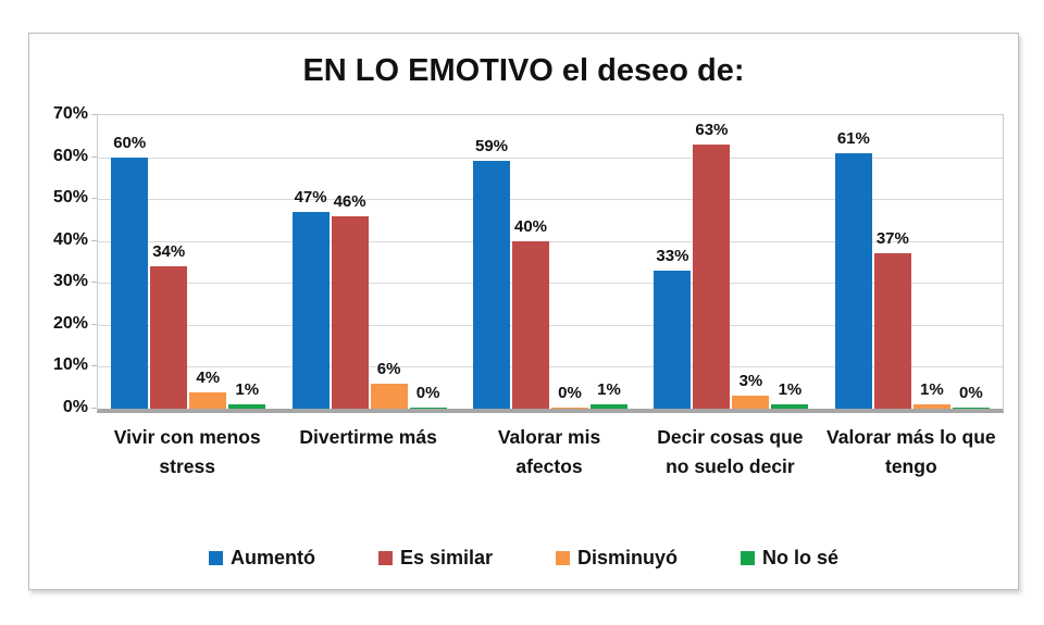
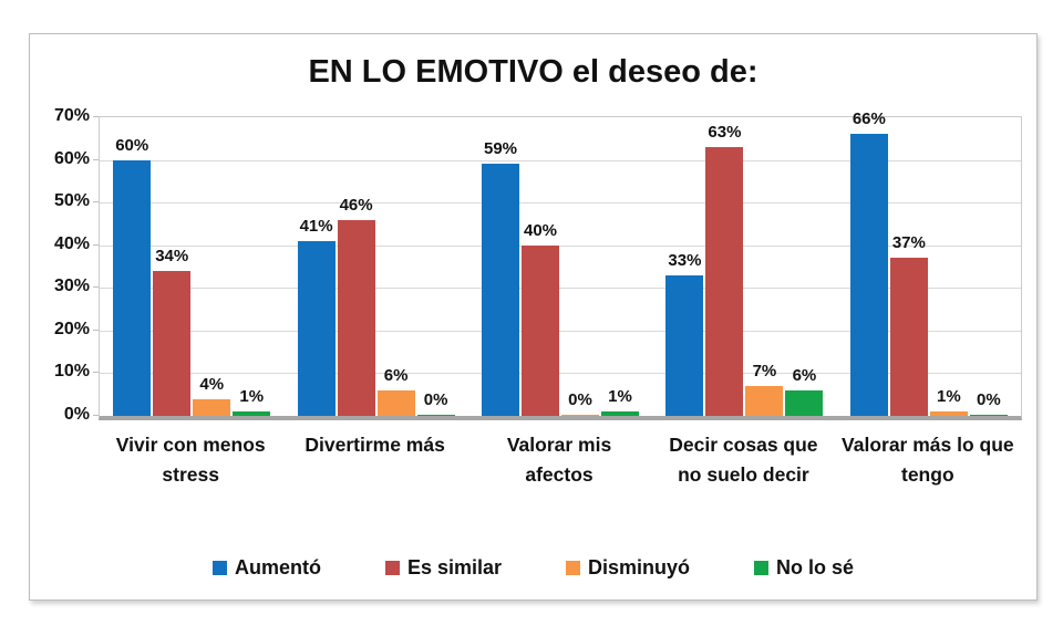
Aumentó/Divertirme más: 47% -> 41%
Disminuyó/Decir cosas que no suelo decir: 3% -> 7%
No lo sé/Decir cosas que no suelo decir: 1% -> 6%
Aumentó/Valorar más lo que tengo: 61% -> 66%
